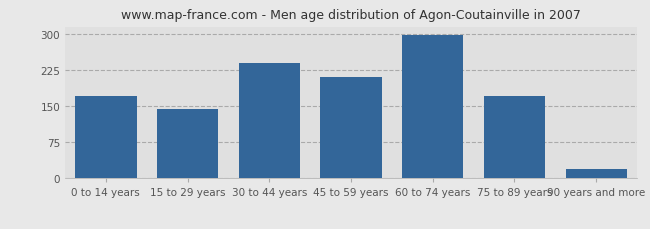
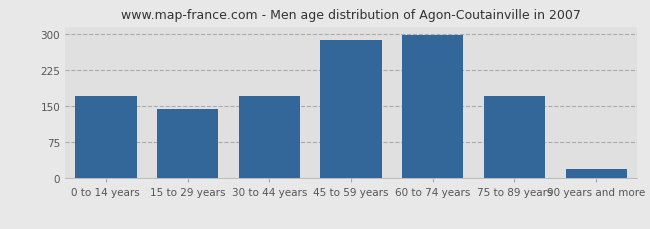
30 to 44 years: 240 -> 170
45 to 59 years: 210 -> 288
